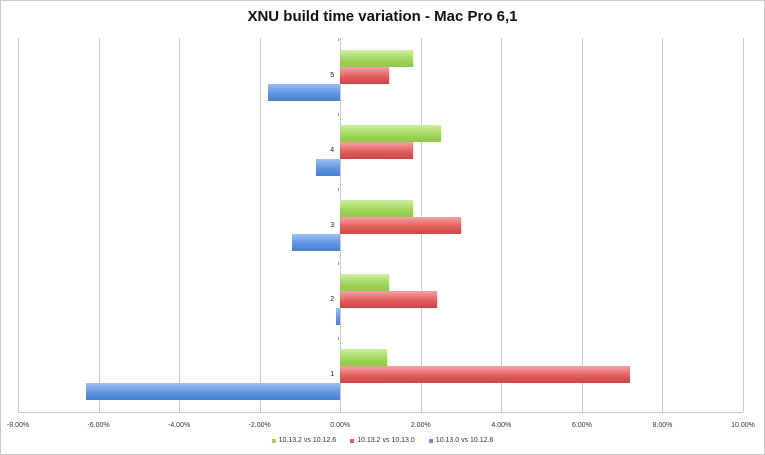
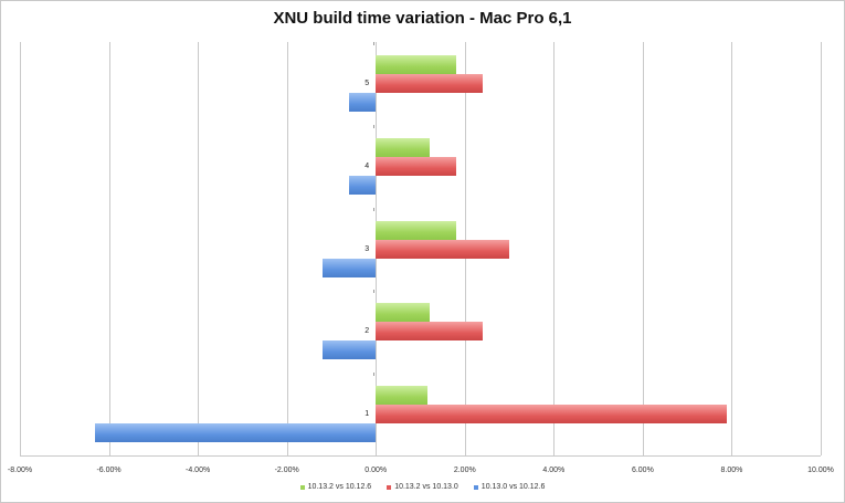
10.13.2 vs 10.13.0/1: 7.2% -> 7.9%
10.13.0 vs 10.12.6/2: -0.1% -> -1.2%
10.13.2 vs 10.12.6/4: 2.5% -> 1.2%
10.13.2 vs 10.13.0/5: 1.2% -> 2.4%
10.13.0 vs 10.12.6/5: -1.8% -> -0.6%
